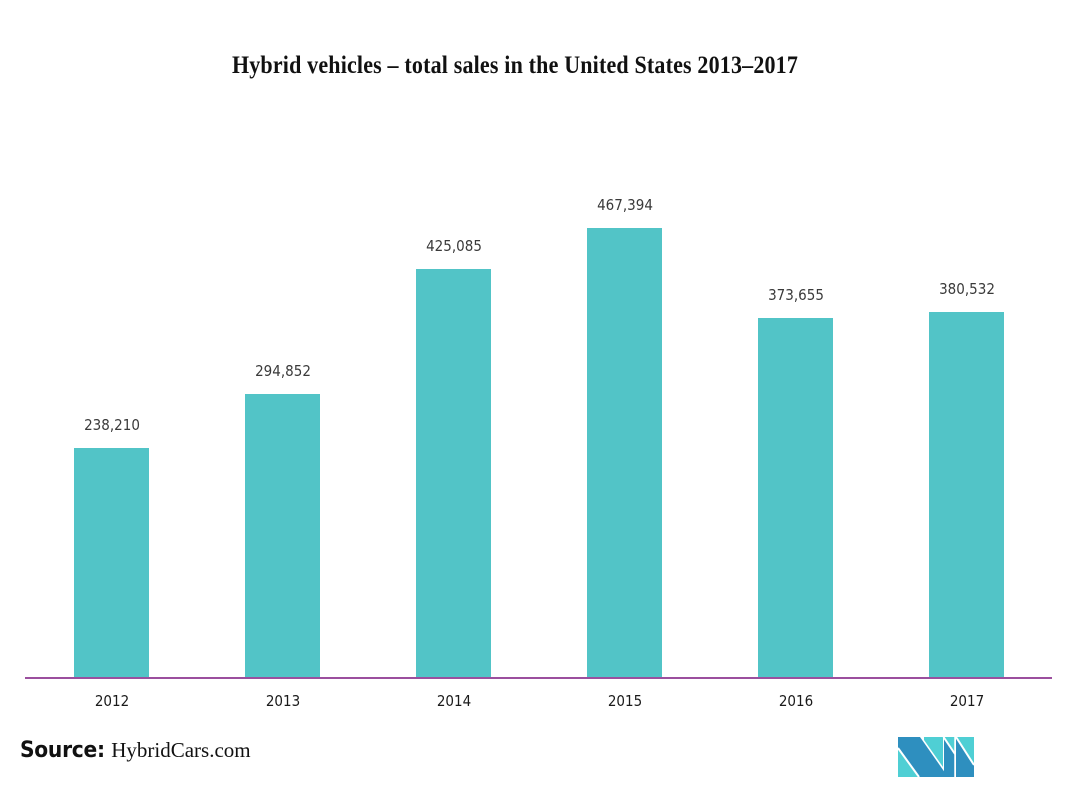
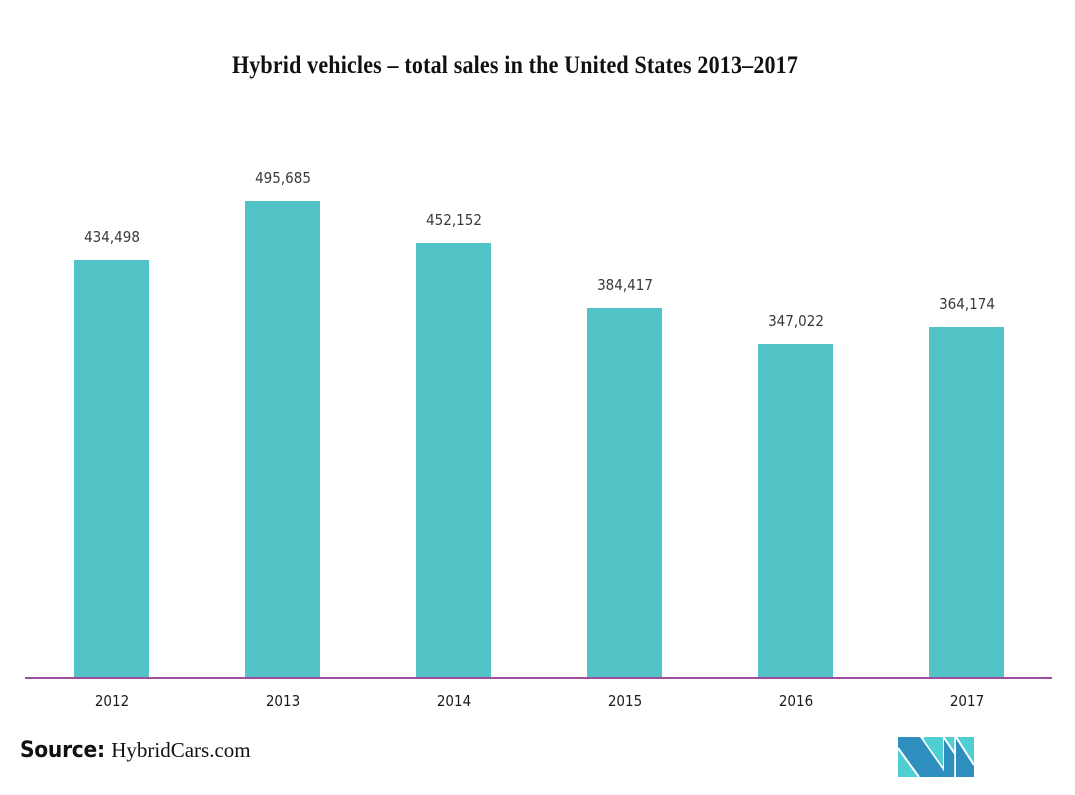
2012: 238,210 -> 434,498
2013: 294,852 -> 495,685
2014: 425,085 -> 452,152
2015: 467,394 -> 384,417
2016: 373,655 -> 347,022
2017: 380,532 -> 364,174
